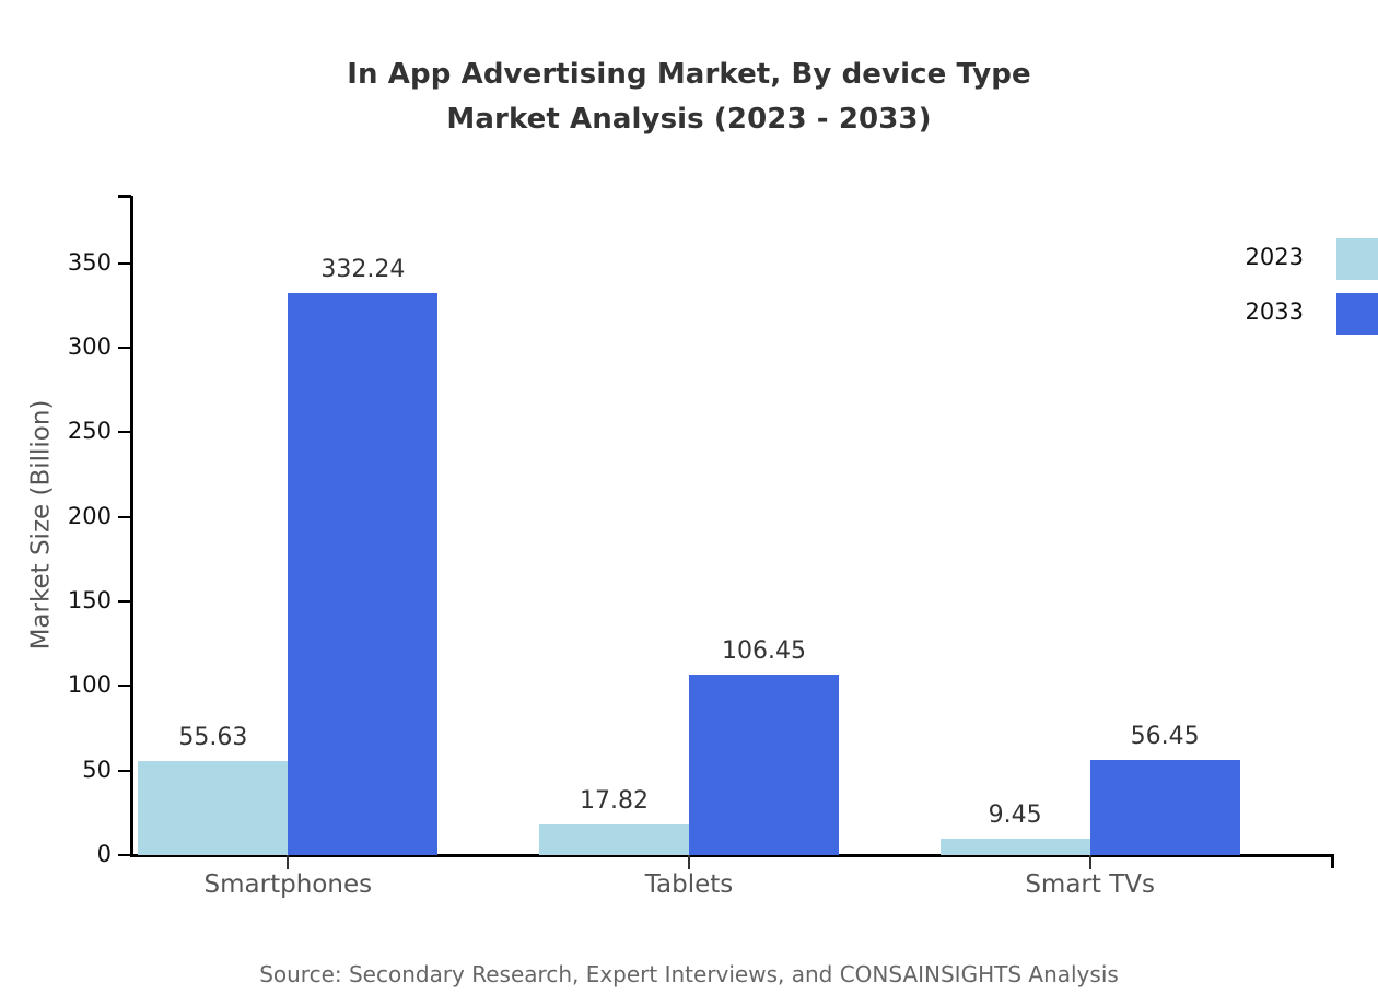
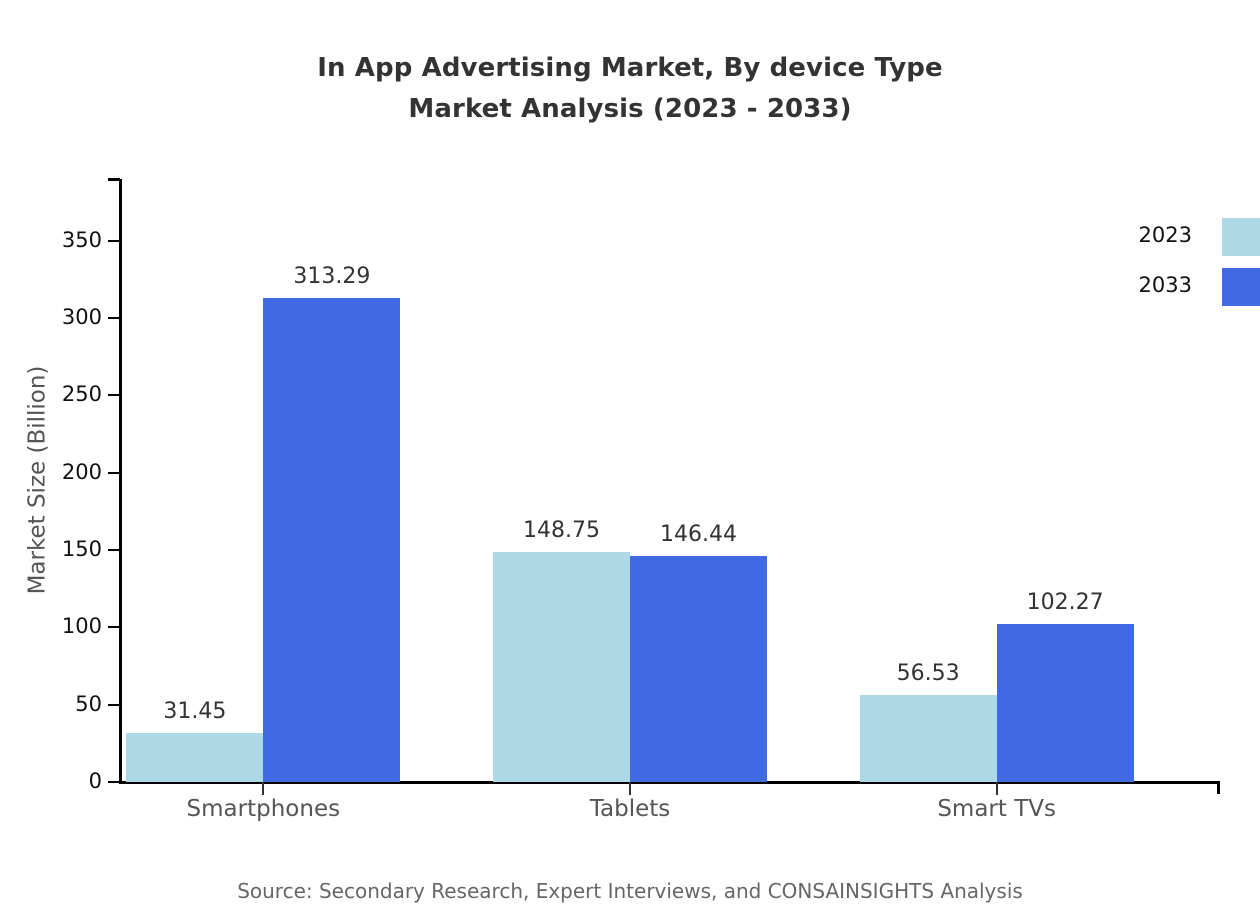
2023/Smartphones: 55.63 -> 31.45
2033/Smartphones: 332.24 -> 313.29
2023/Tablets: 17.82 -> 148.75
2033/Tablets: 106.45 -> 146.44
2023/Smart TVs: 9.45 -> 56.53
2033/Smart TVs: 56.45 -> 102.27
